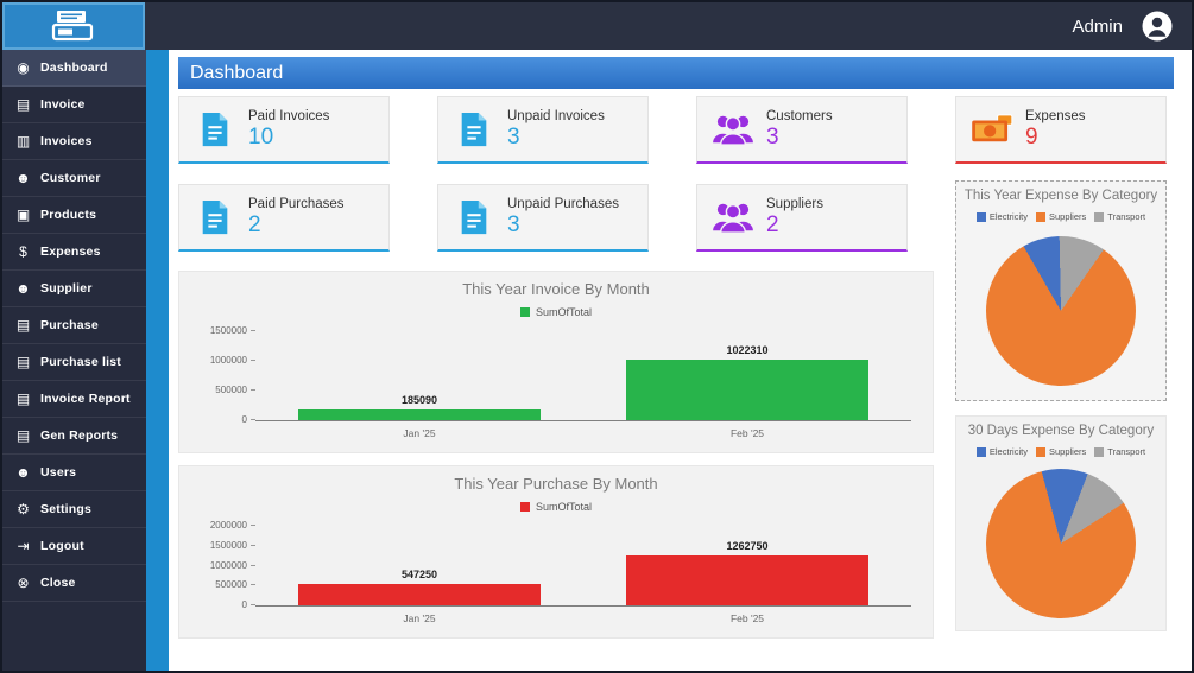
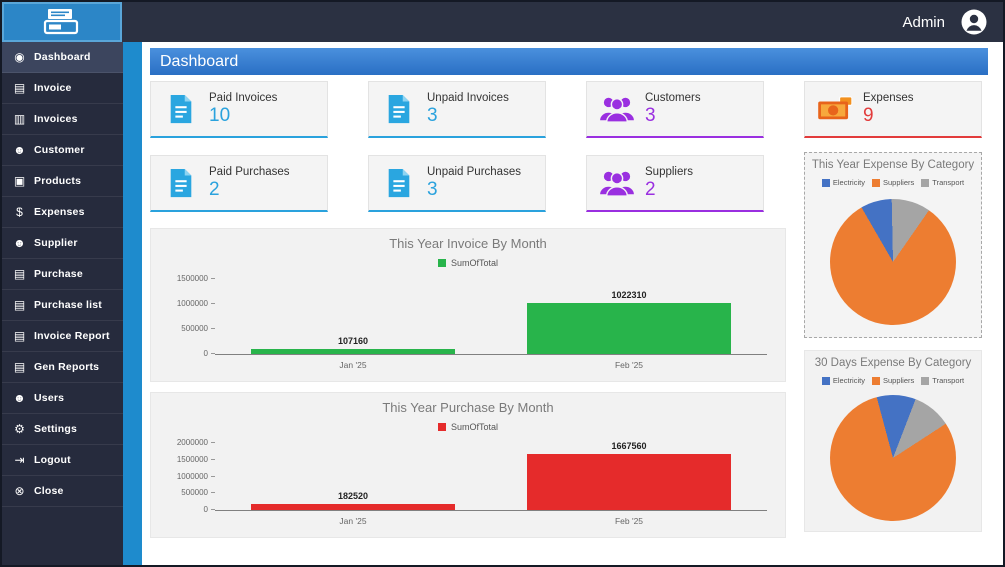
This Year Invoice By Month/Jan '25: 185090 -> 107160
This Year Purchase By Month/Jan '25: 547250 -> 182520
This Year Purchase By Month/Feb '25: 1262750 -> 1667560
